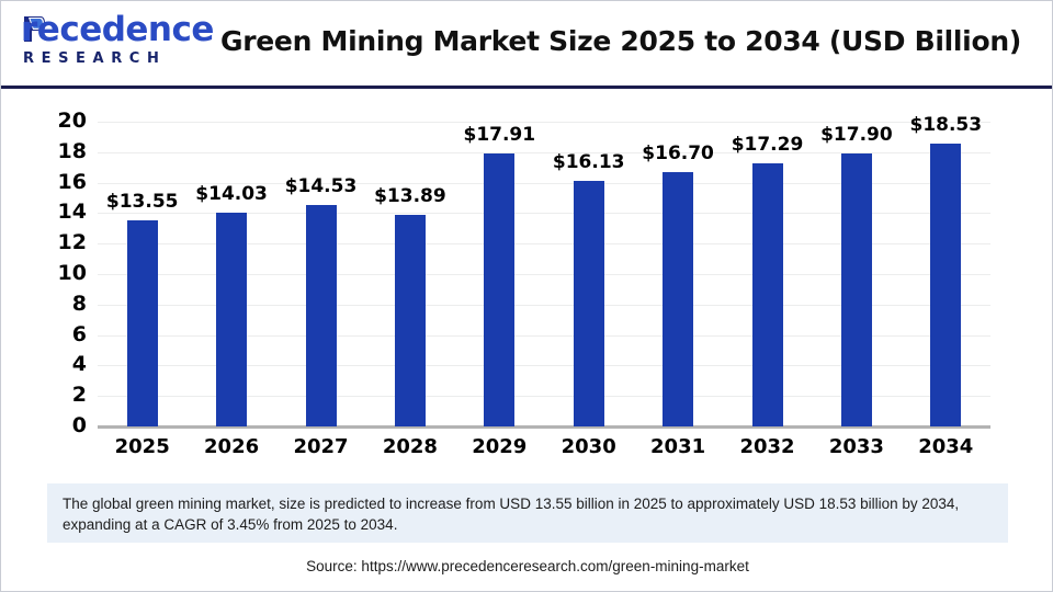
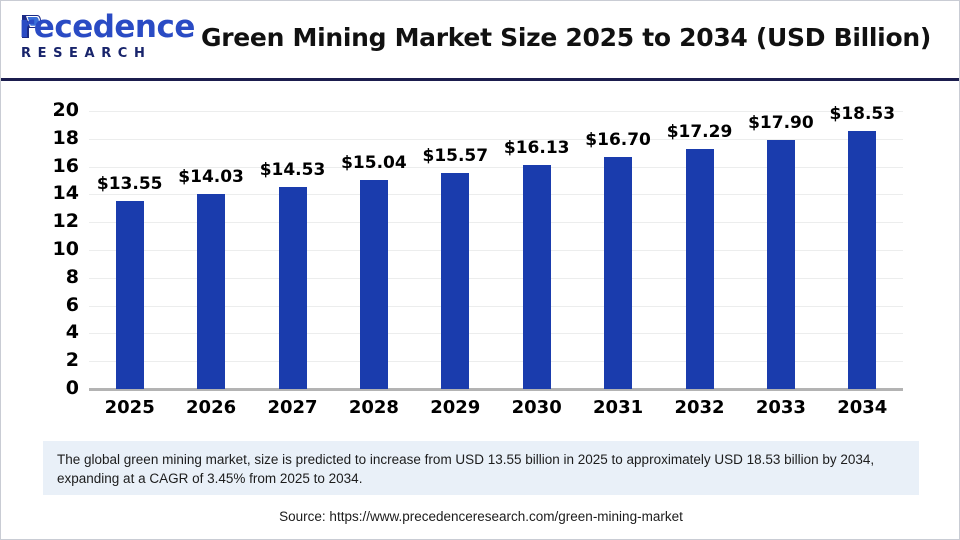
2028: $13.89 -> $15.04
2029: $17.91 -> $15.57
